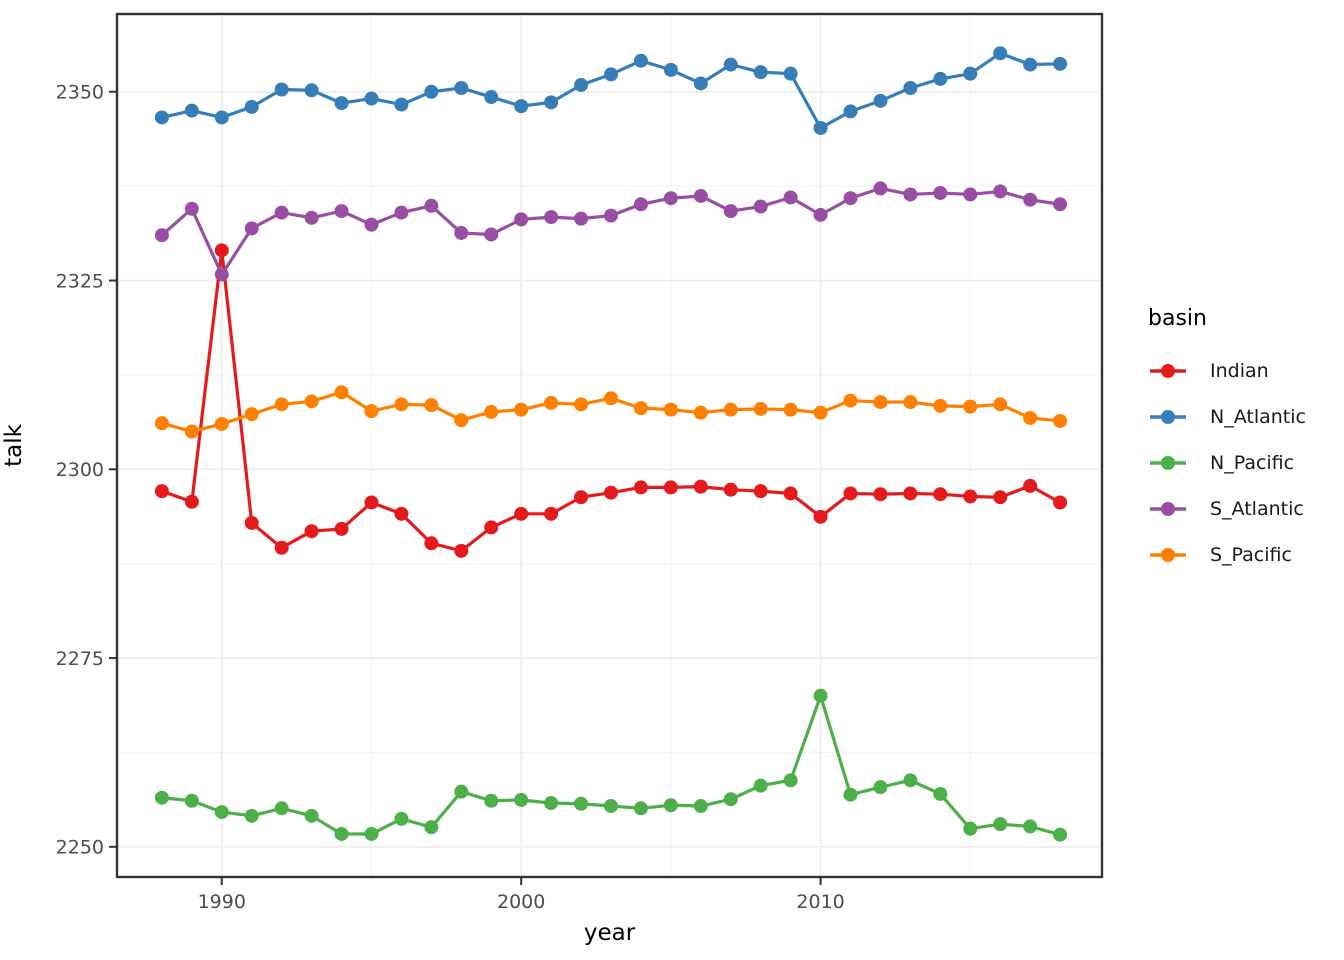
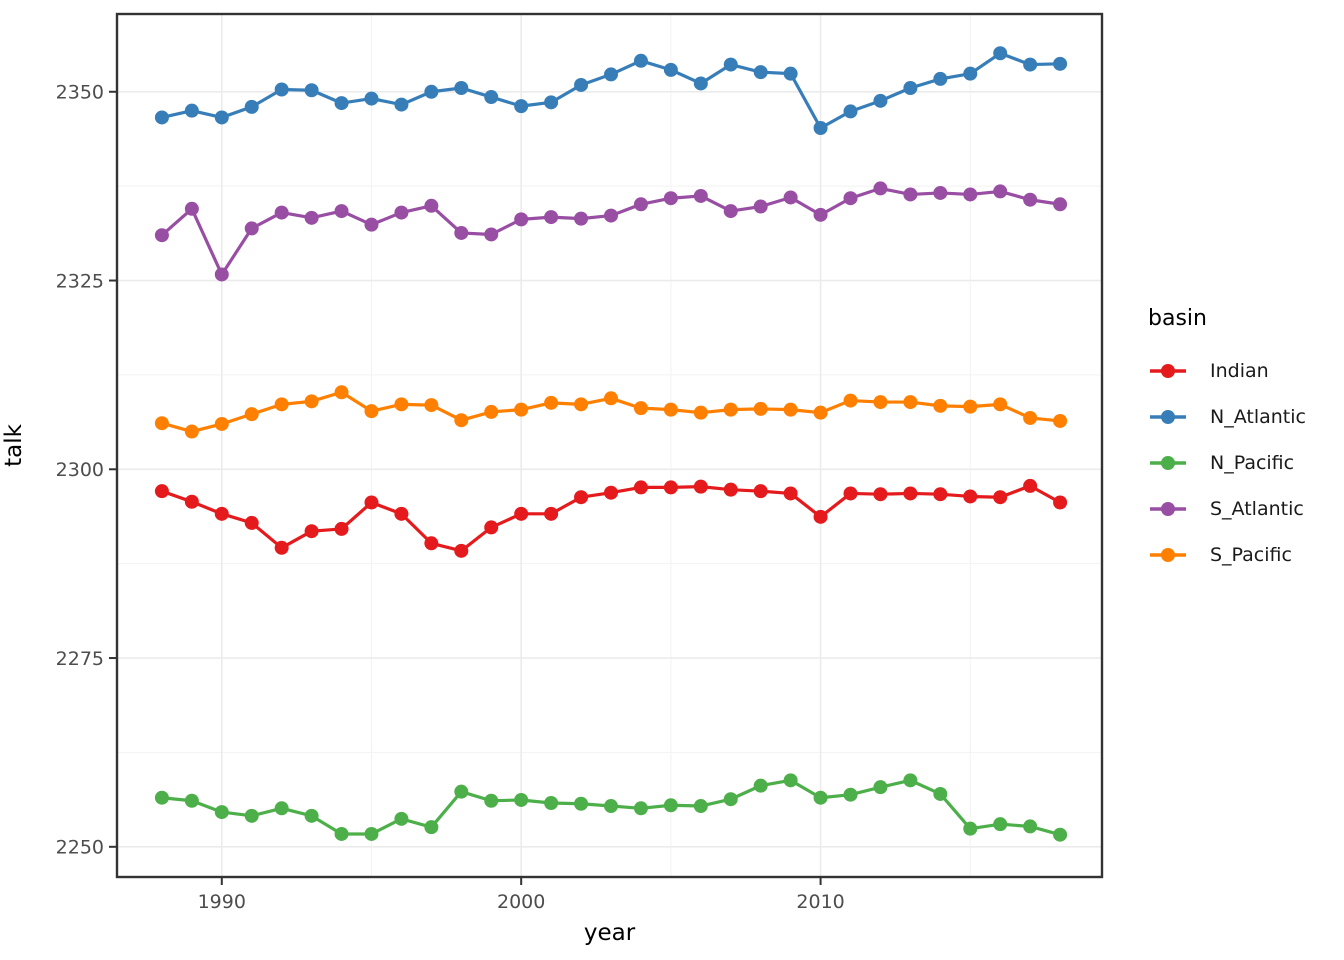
Indian/1990: 2329 -> 2294
N_Pacific/2010: 2270 -> 2256
